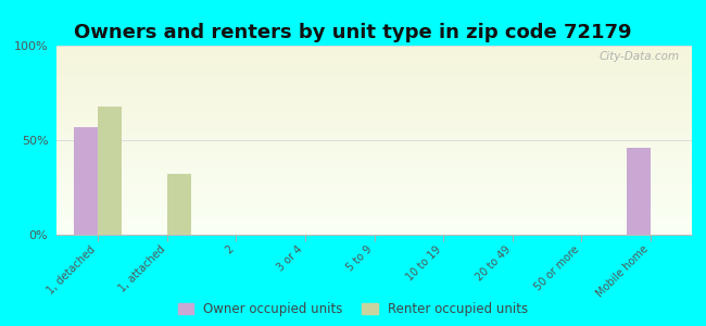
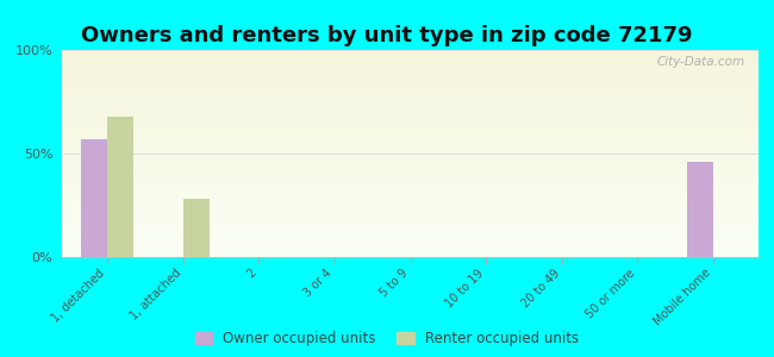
Renter occupied units/1, attached: 32% -> 28%
